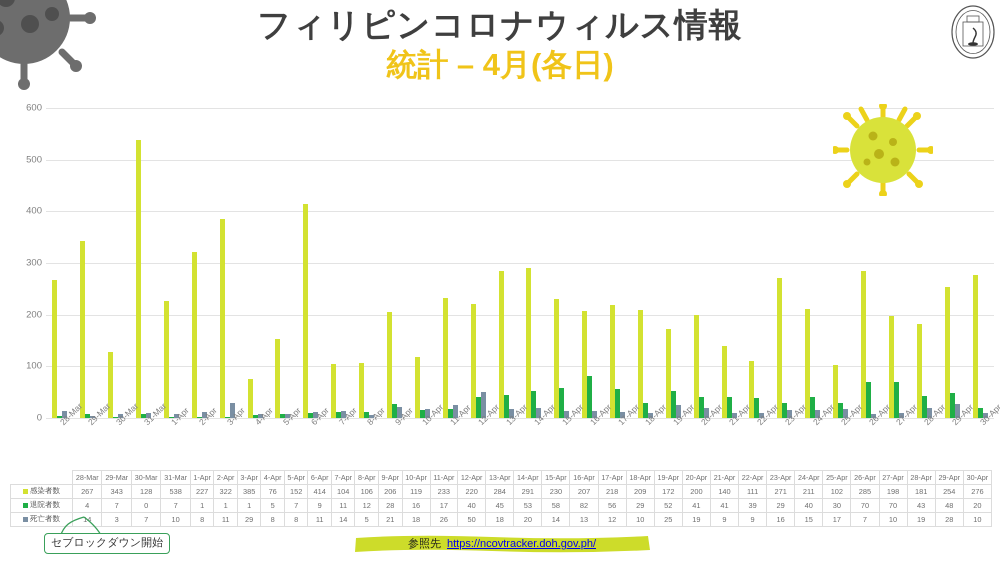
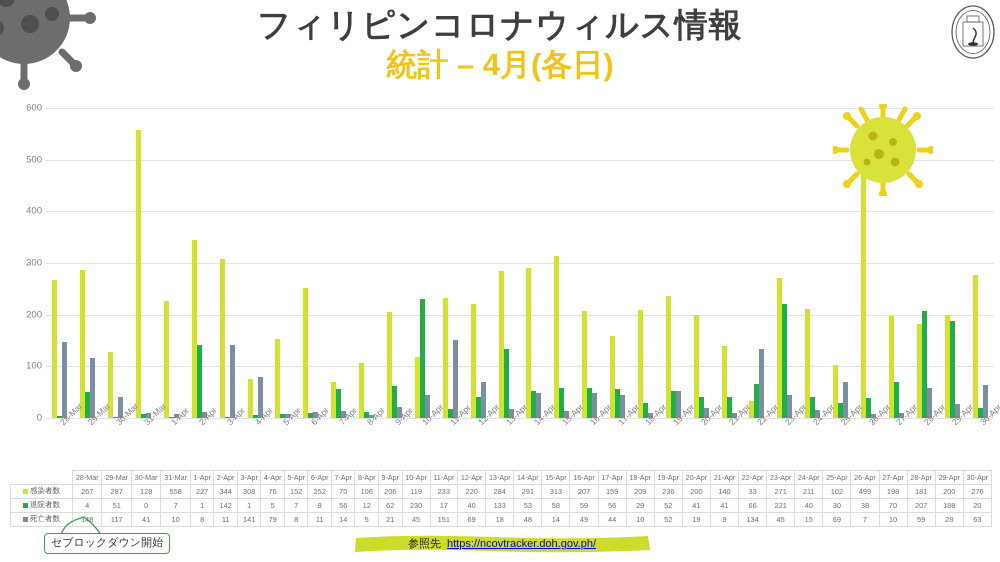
死亡者数/28-Mar: 14 -> 148
感染者数/29-Mar: 343 -> 287
退院者数/29-Mar: 7 -> 51
死亡者数/29-Mar: 3 -> 117
死亡者数/30-Mar: 7 -> 41
感染者数/31-Mar: 538 -> 558
感染者数/2-Apr: 322 -> 344
退院者数/2-Apr: 1 -> 142
感染者数/3-Apr: 385 -> 308
死亡者数/3-Apr: 29 -> 141
死亡者数/4-Apr: 8 -> 79
感染者数/6-Apr: 414 -> 252
感染者数/7-Apr: 104 -> 70
退院者数/7-Apr: 11 -> 56
退院者数/9-Apr: 28 -> 62
退院者数/10-Apr: 16 -> 230
死亡者数/10-Apr: 18 -> 45
死亡者数/11-Apr: 26 -> 151
死亡者数/12-Apr: 50 -> 69
退院者数/13-Apr: 45 -> 133
死亡者数/14-Apr: 20 -> 48
感染者数/15-Apr: 230 -> 313
退院者数/16-Apr: 82 -> 59
死亡者数/16-Apr: 13 -> 49
感染者数/17-Apr: 218 -> 159
死亡者数/17-Apr: 12 -> 44
感染者数/19-Apr: 172 -> 236
死亡者数/19-Apr: 25 -> 52
感染者数/22-Apr: 111 -> 33
退院者数/22-Apr: 39 -> 66
死亡者数/22-Apr: 9 -> 134
退院者数/23-Apr: 29 -> 221
死亡者数/23-Apr: 16 -> 45
死亡者数/25-Apr: 17 -> 69
感染者数/26-Apr: 285 -> 499
退院者数/26-Apr: 70 -> 38
退院者数/28-Apr: 43 -> 207
死亡者数/28-Apr: 19 -> 59
感染者数/29-Apr: 254 -> 200
退院者数/29-Apr: 48 -> 188
死亡者数/30-Apr: 10 -> 63
